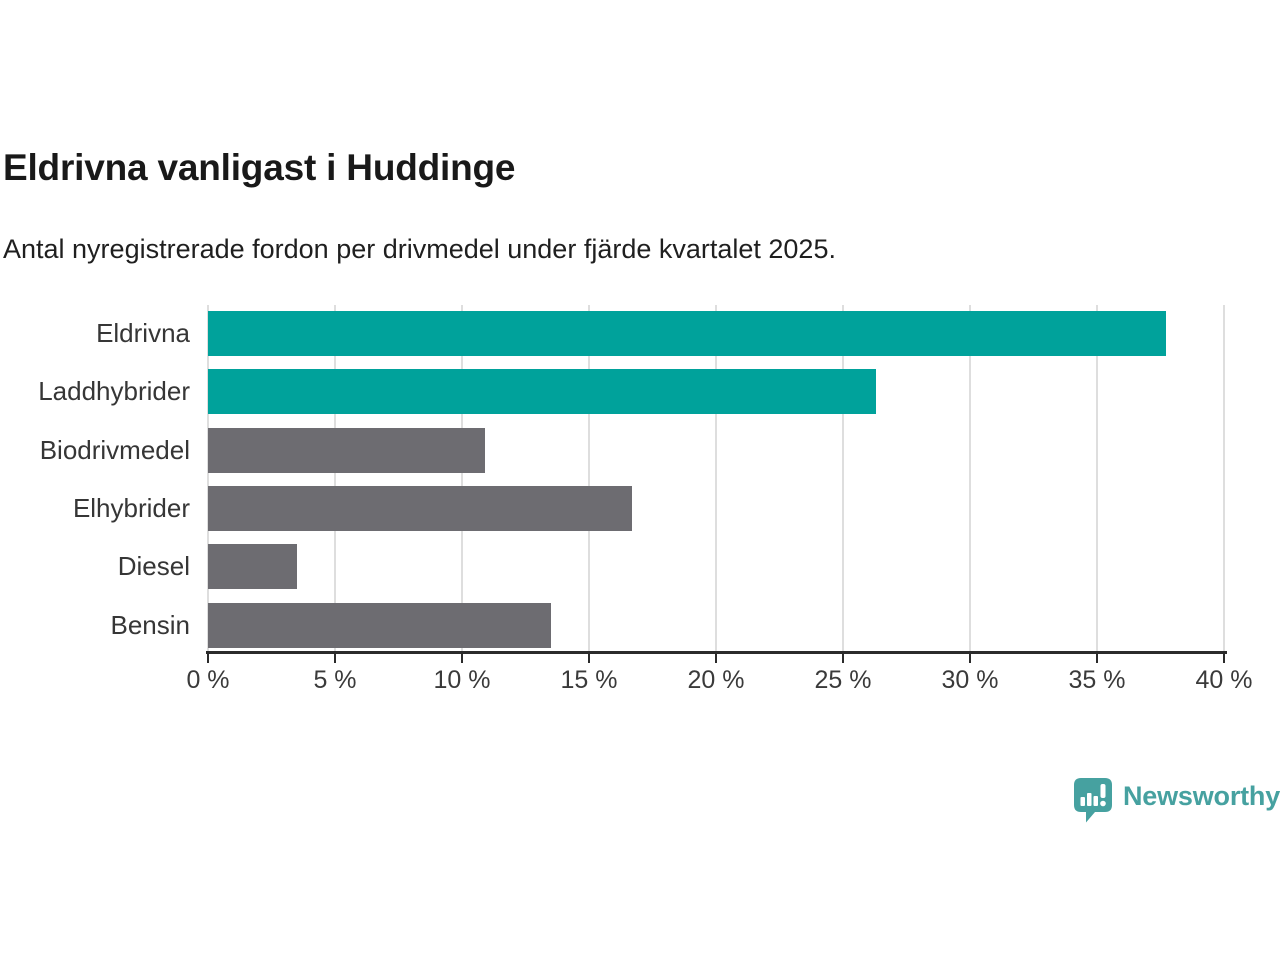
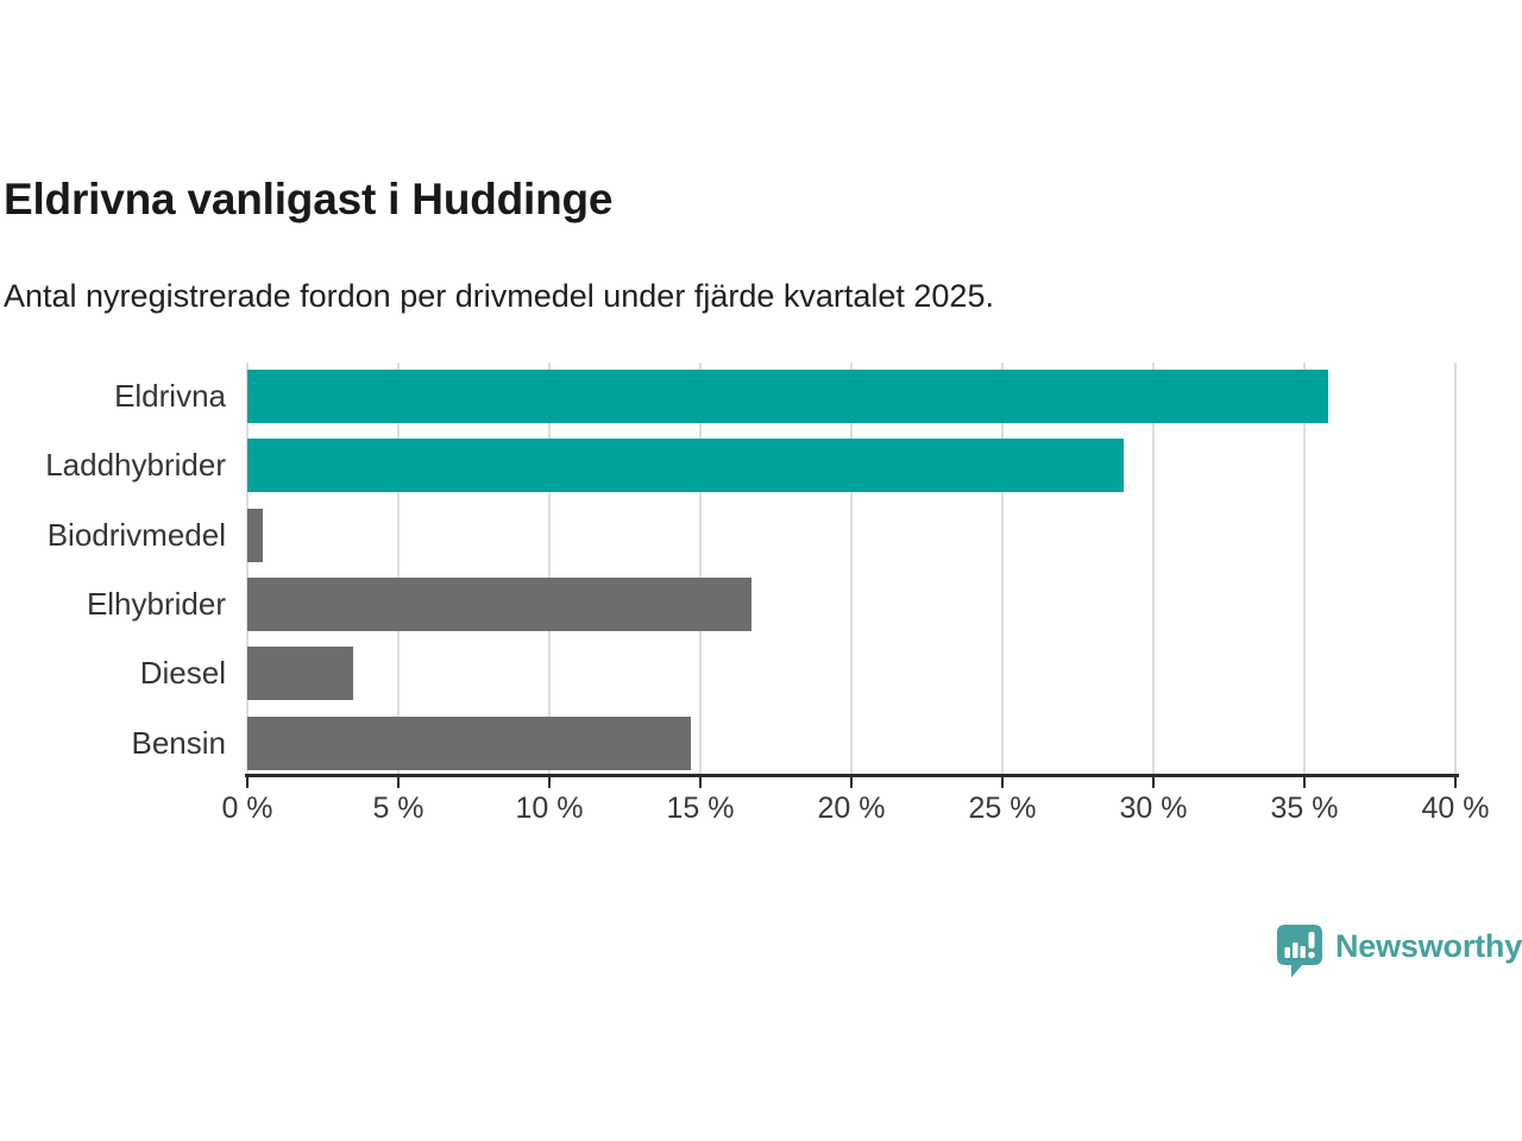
Eldrivna: 37.7% -> 35.8%
Laddhybrider: 26.3% -> 29.0%
Biodrivmedel: 10.9% -> 0.5%
Bensin: 13.5% -> 14.7%
